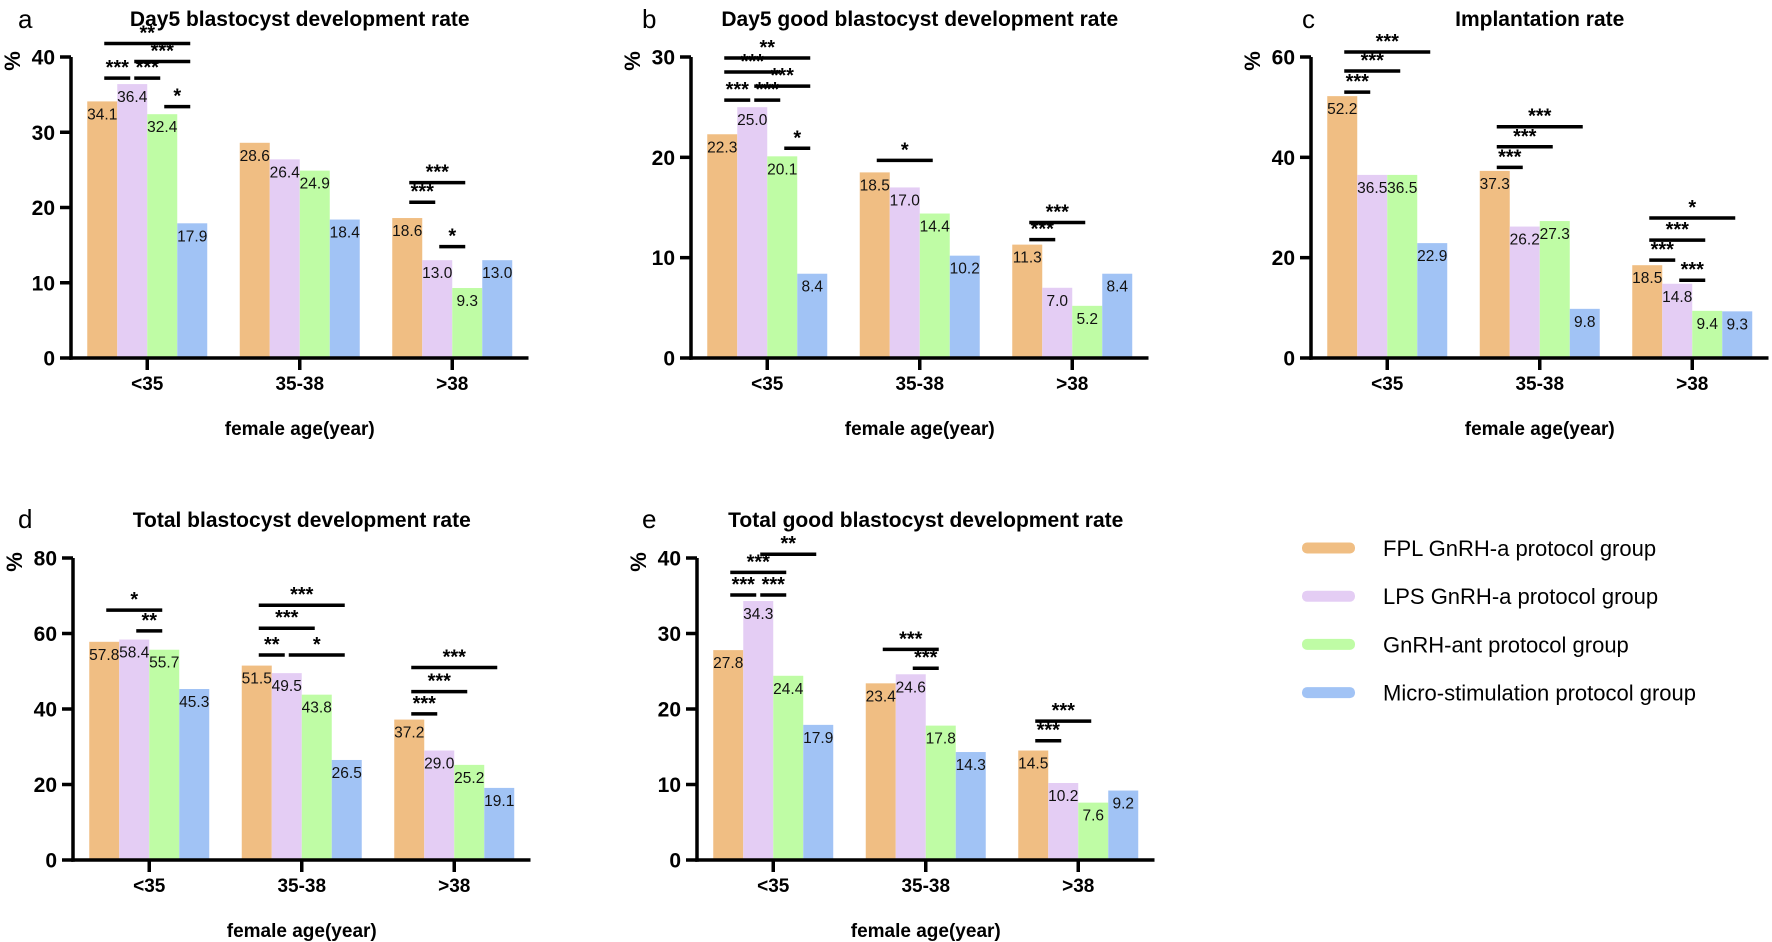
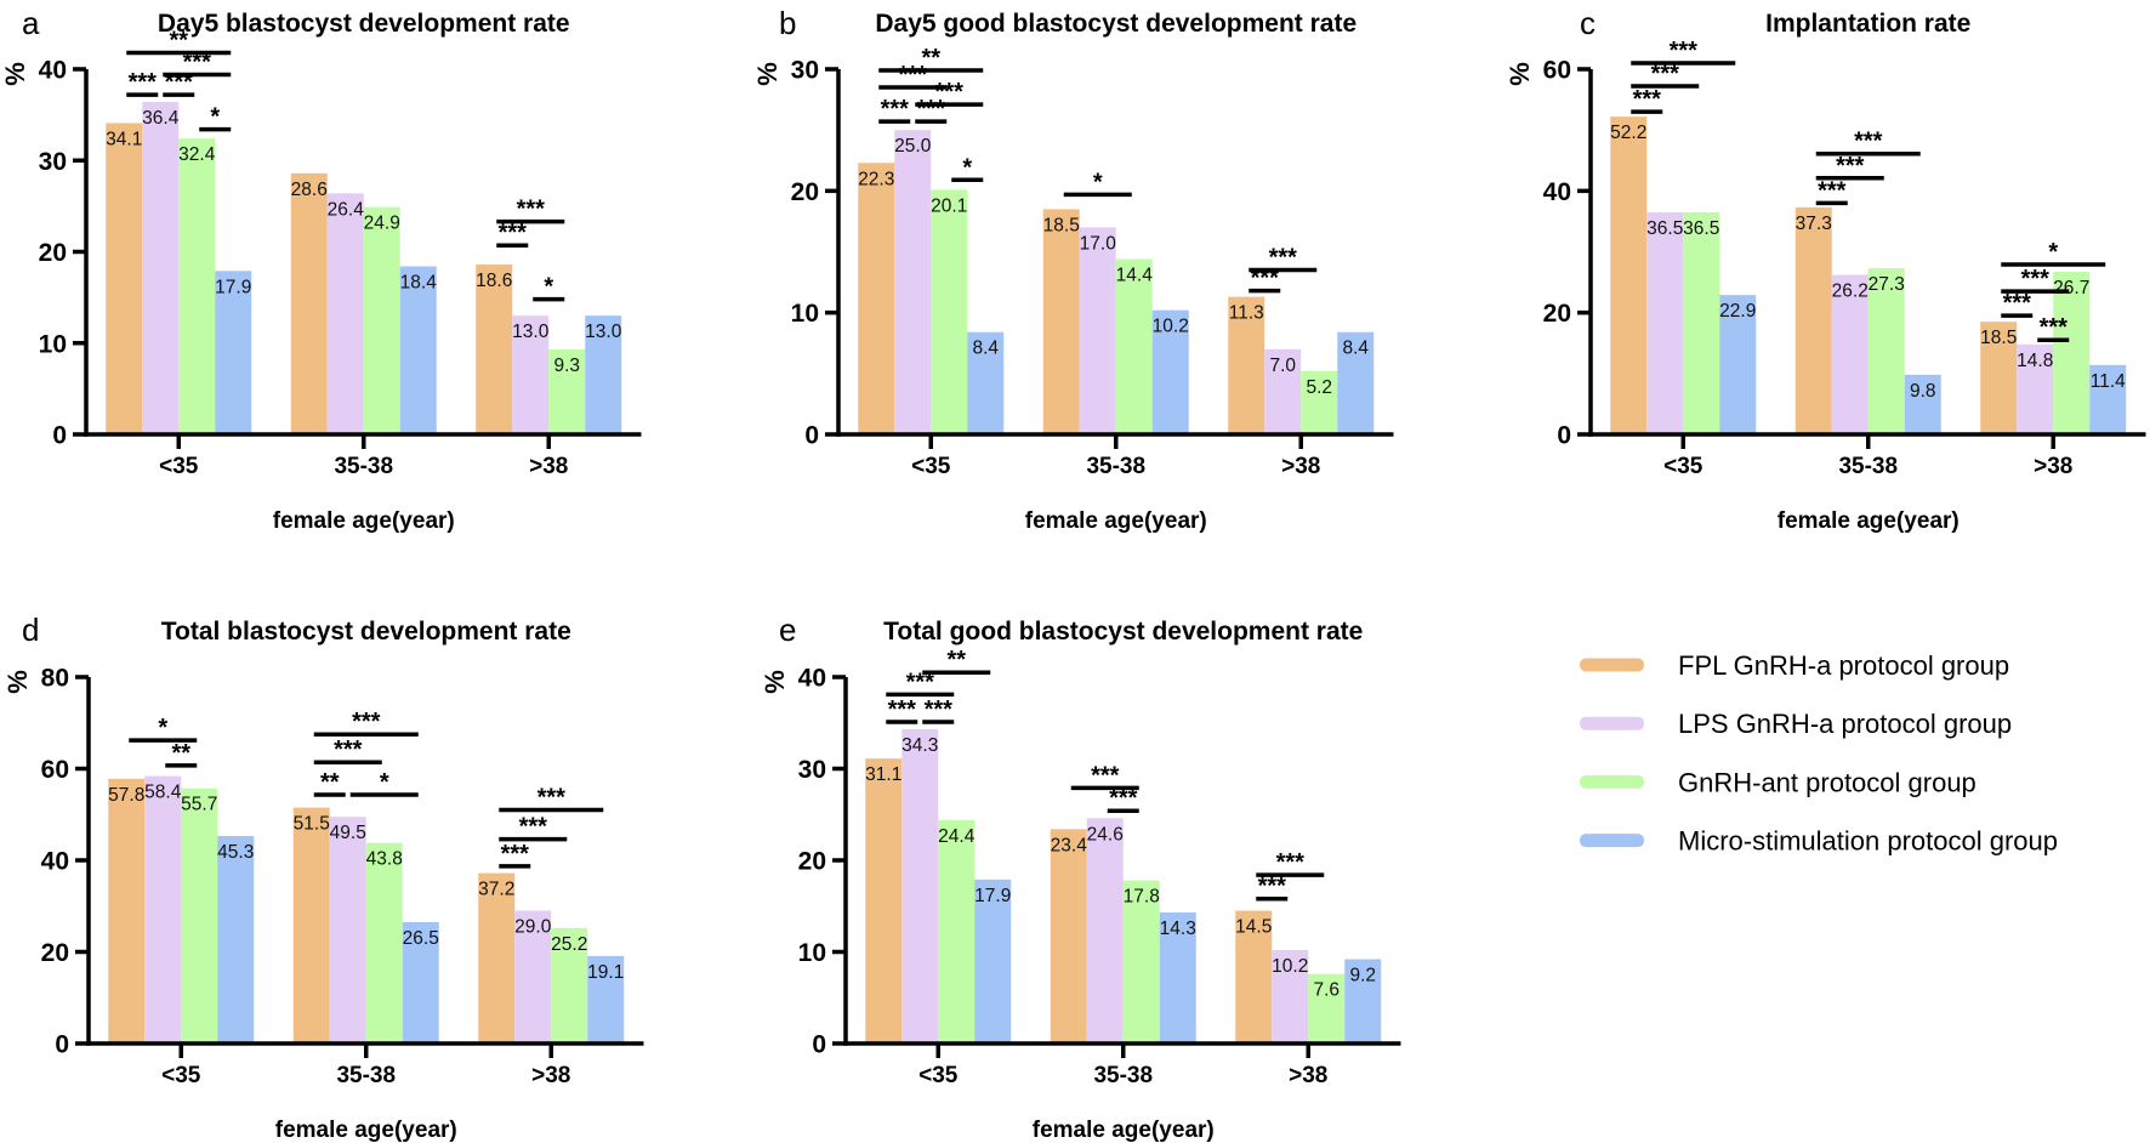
Implantation rate/GnRH-ant protocol group/>38: 9.4 -> 26.7
Implantation rate/Micro-stimulation protocol group/>38: 9.3 -> 11.4
Total good blastocyst development rate/FPL GnRH-a protocol group/<35: 27.8 -> 31.1
